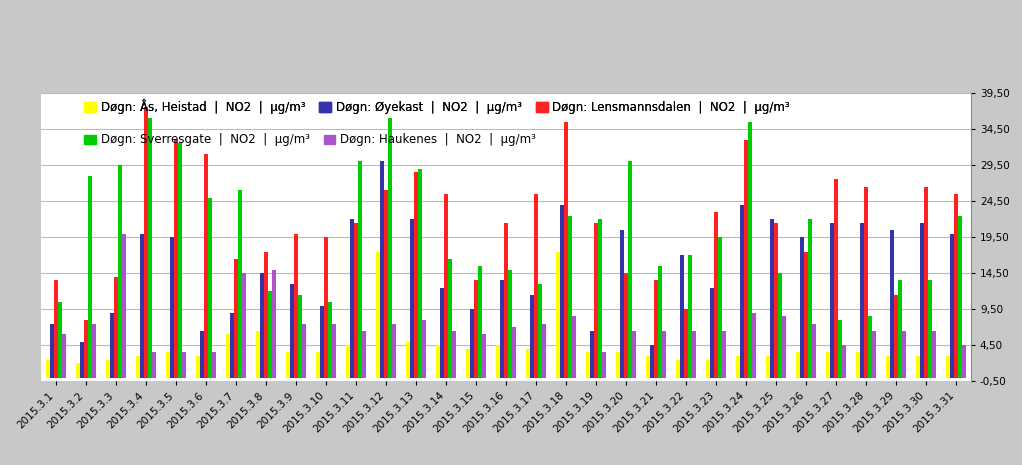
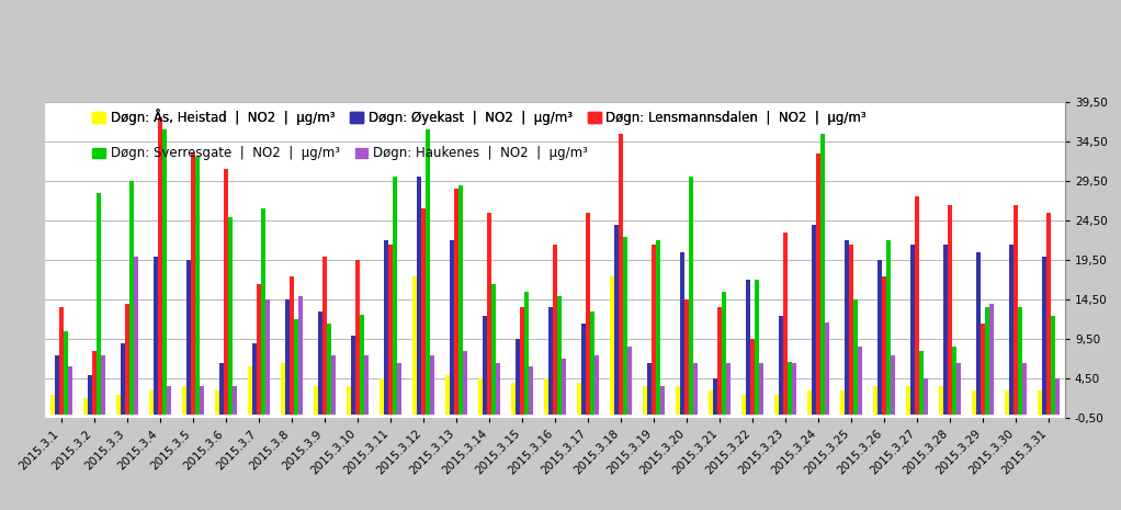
Døgn: Sverresgate | NO2 | µg/m³/2015.3.10: 10,5 -> 12,6
Døgn: Sverresgate | NO2 | µg/m³/2015.3.23: 19,5 -> 6,6
Døgn: Haukenes | NO2 | µg/m³/2015.3.24: 9,0 -> 11,6
Døgn: Haukenes | NO2 | µg/m³/2015.3.29: 6,5 -> 14,0
Døgn: Sverresgate | NO2 | µg/m³/2015.3.31: 22,5 -> 12,4
